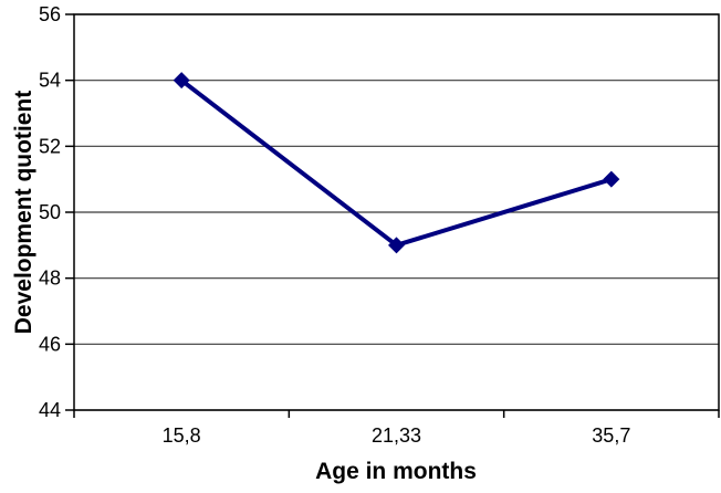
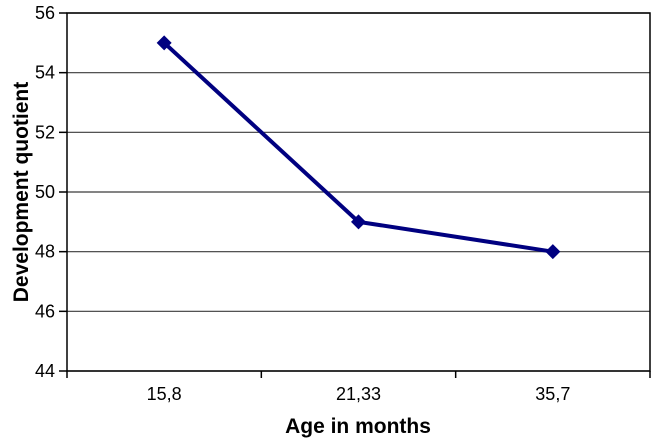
15,8: 54 -> 55
35,7: 51 -> 48
